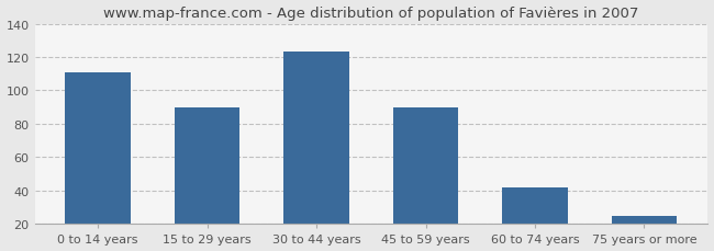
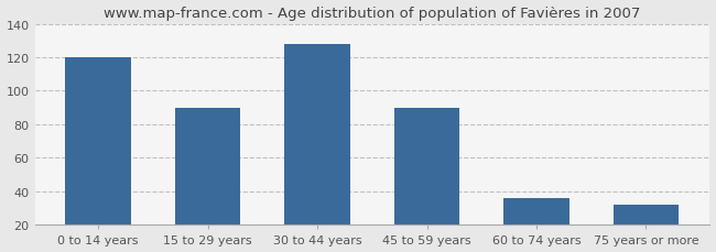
0 to 14 years: 111 -> 120
30 to 44 years: 123 -> 128
60 to 74 years: 42 -> 36
75 years or more: 25 -> 32
